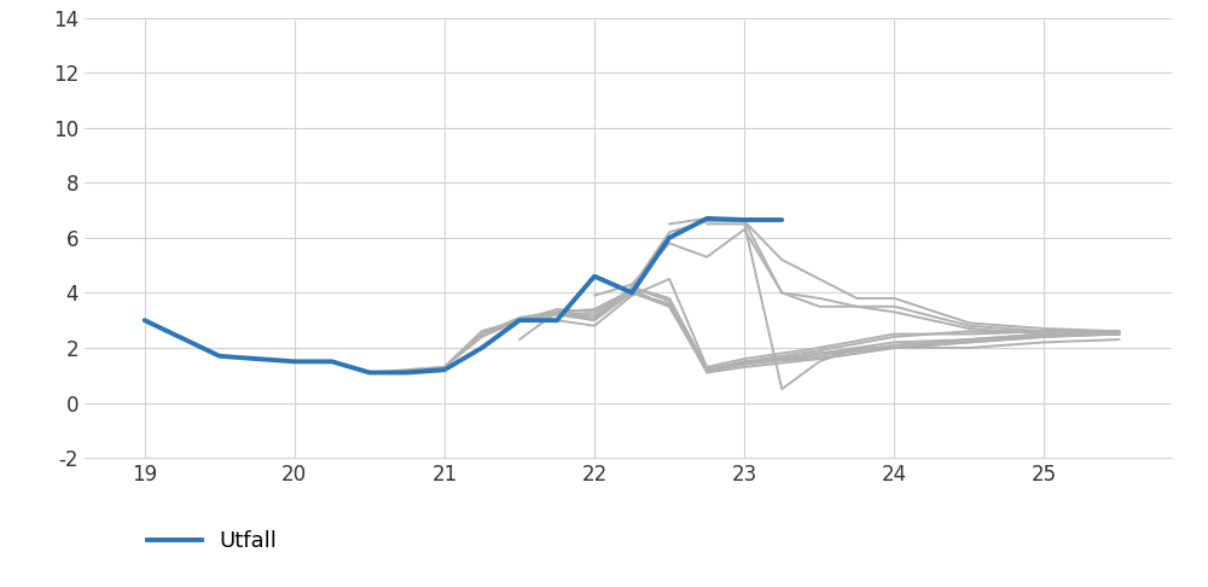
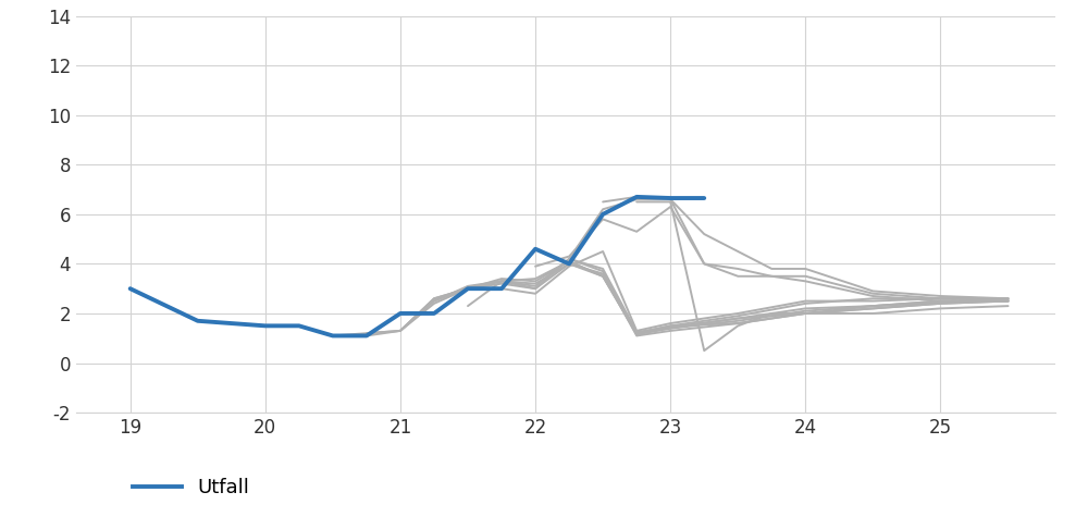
Utfall/21: 1.20 -> 2.00
